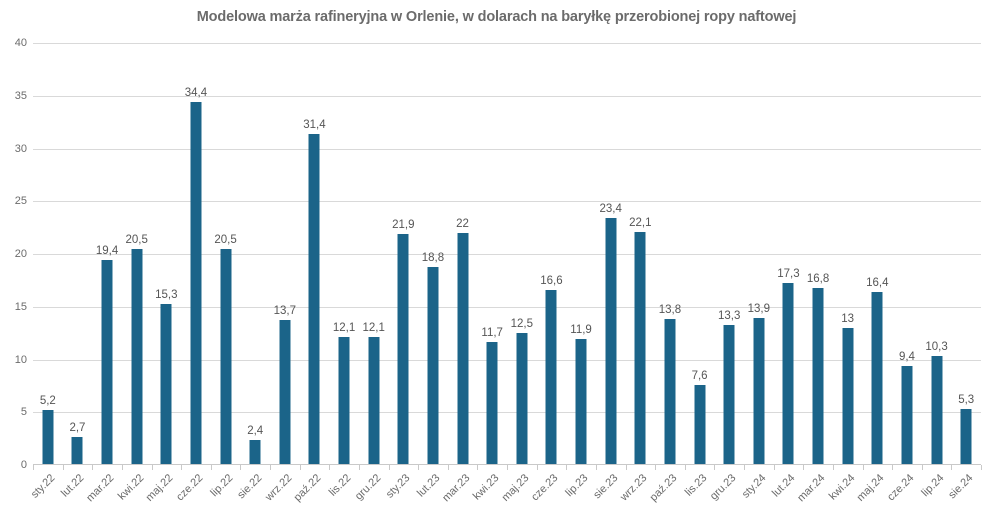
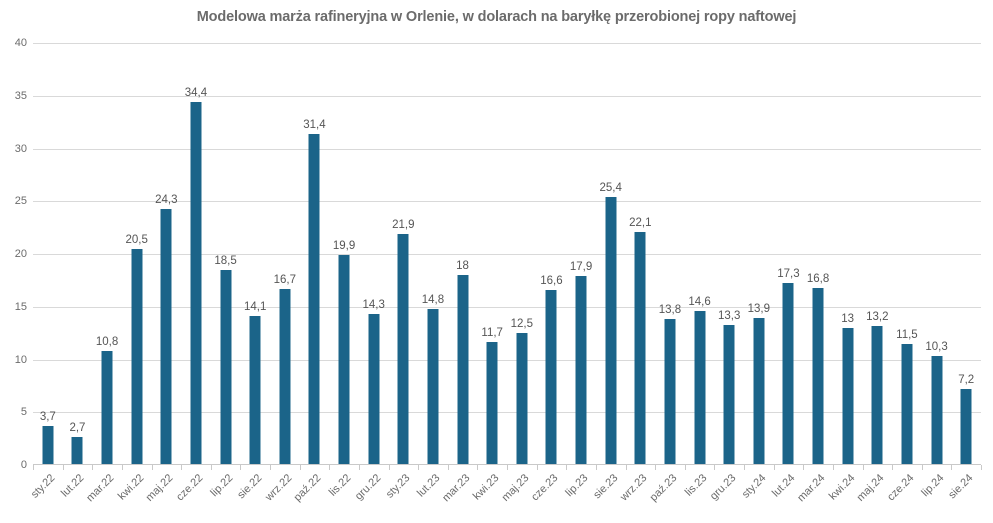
sty.22: 5,2 -> 3,7
mar.22: 19,4 -> 10,8
maj.22: 15,3 -> 24,3
lip.22: 20,5 -> 18,5
sie.22: 2,4 -> 14,1
wrz.22: 13,7 -> 16,7
lis.22: 12,1 -> 19,9
gru.22: 12,1 -> 14,3
lut.23: 18,8 -> 14,8
mar.23: 22 -> 18
lip.23: 11,9 -> 17,9
sie.23: 23,4 -> 25,4
lis.23: 7,6 -> 14,6
maj.24: 16,4 -> 13,2
cze.24: 9,4 -> 11,5
sie.24: 5,3 -> 7,2
